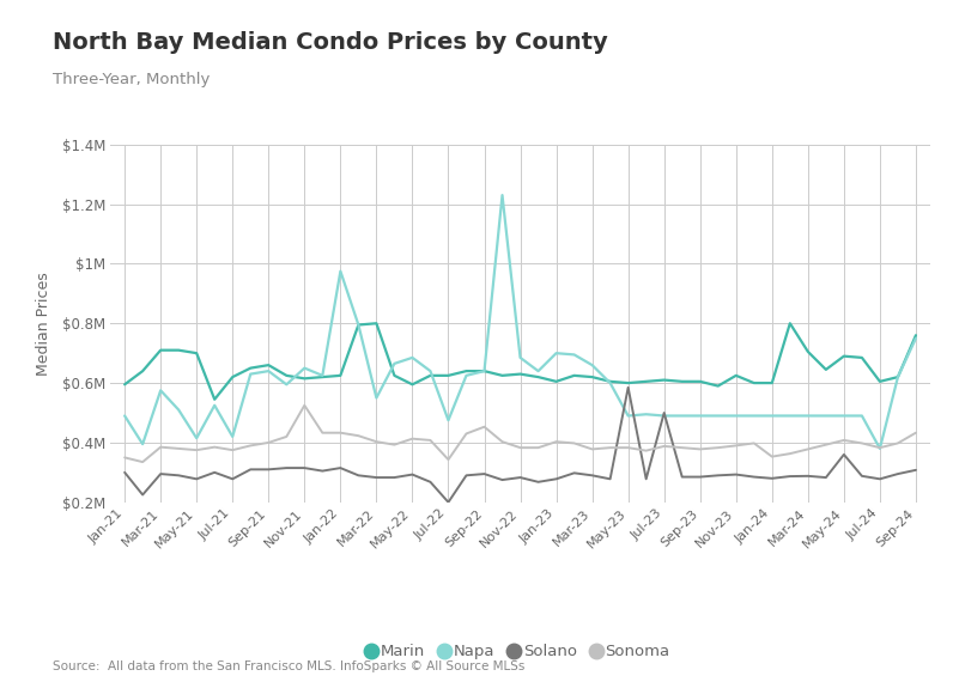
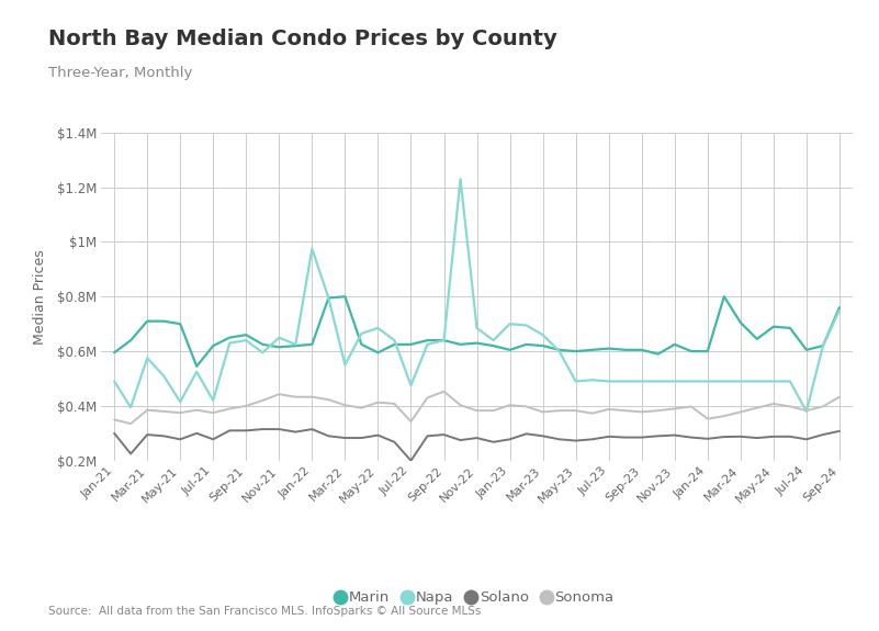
Sonoma/Nov-21: $0.525M -> $0.443M
Solano/May-23: $0.585M -> $0.273M
Solano/Jul-23: $0.500M -> $0.288M
Solano/May-24: $0.360M -> $0.288M
